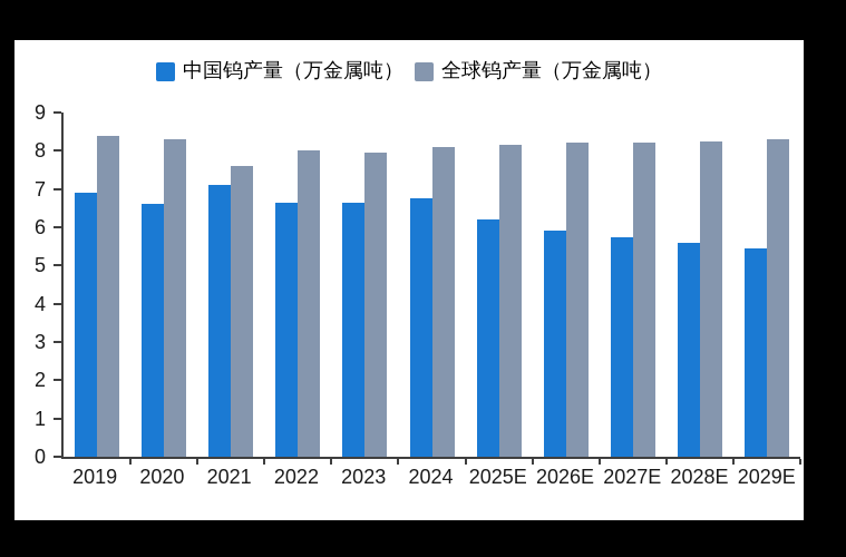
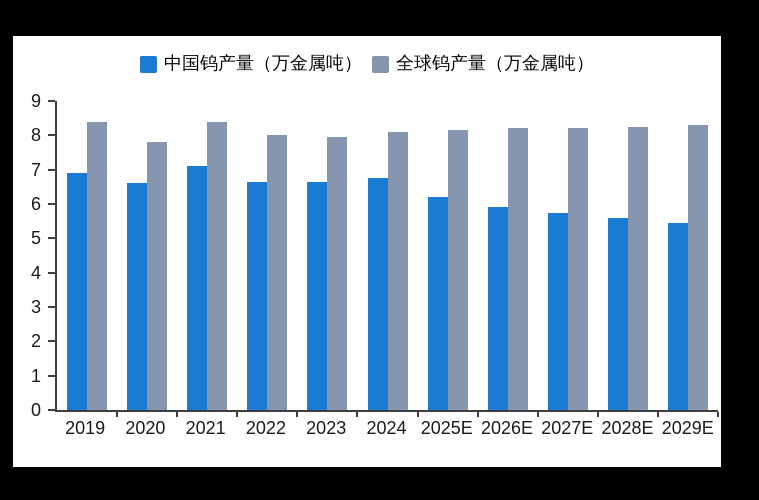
全球钨产量（万金属吨）/2020: 8.3 -> 7.8
全球钨产量（万金属吨）/2021: 7.6 -> 8.4
